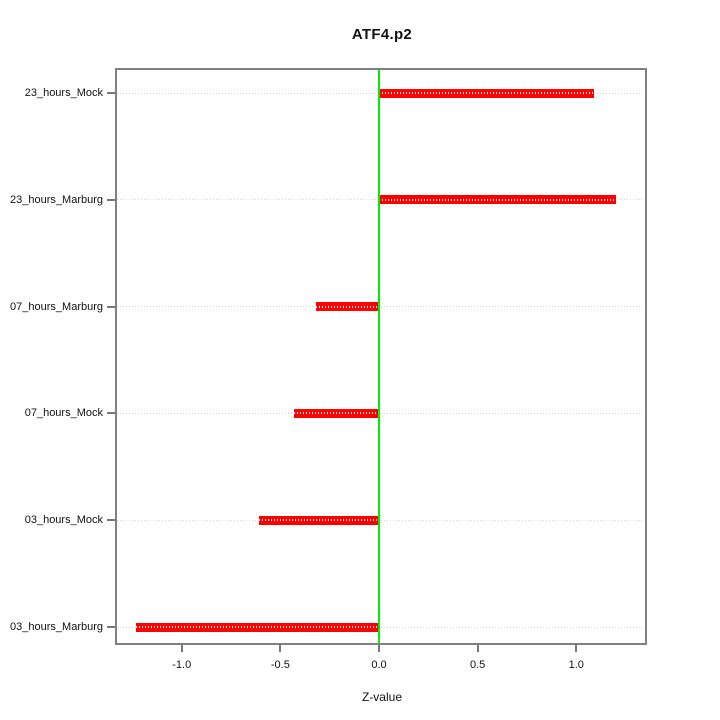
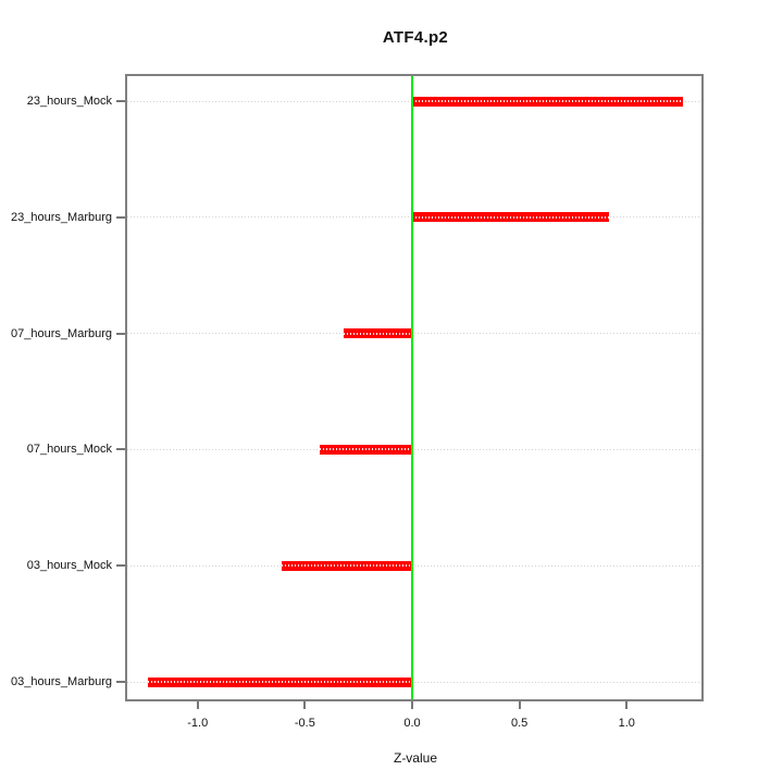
23_hours_Mock: 1.09 -> 1.26
23_hours_Marburg: 1.20 -> 0.92
